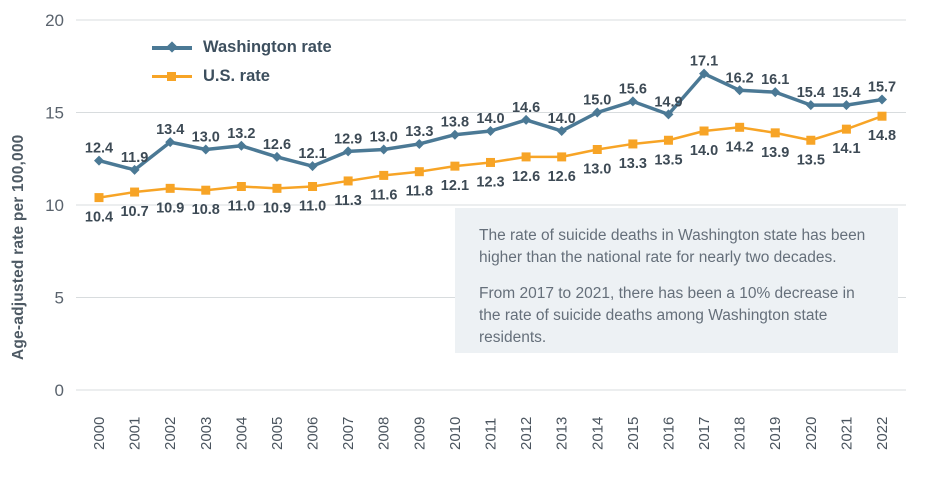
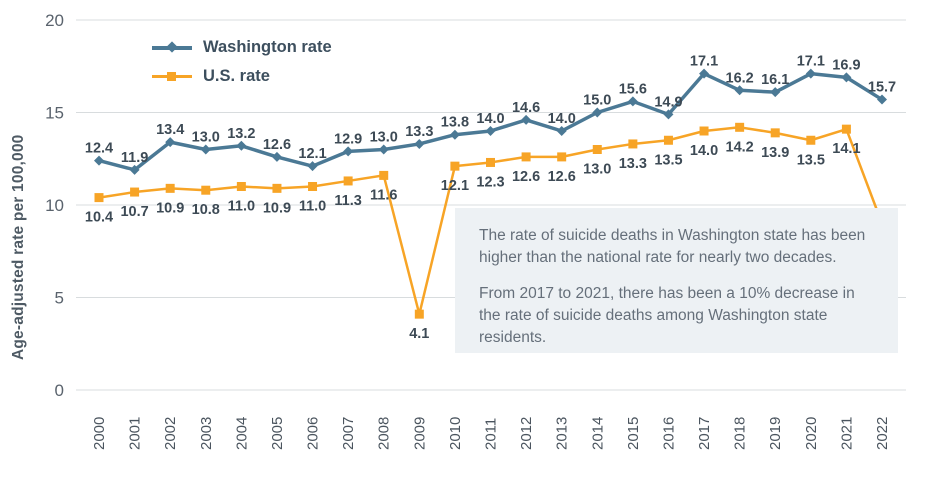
U.S. rate/2009: 11.8 -> 4.1
Washington rate/2020: 15.4 -> 17.1
Washington rate/2021: 15.4 -> 16.9
U.S. rate/2022: 14.8 -> 9.0
